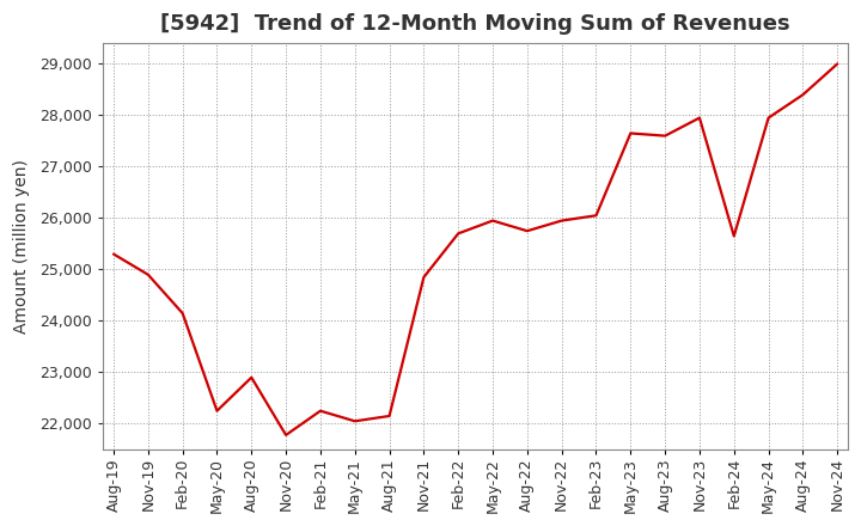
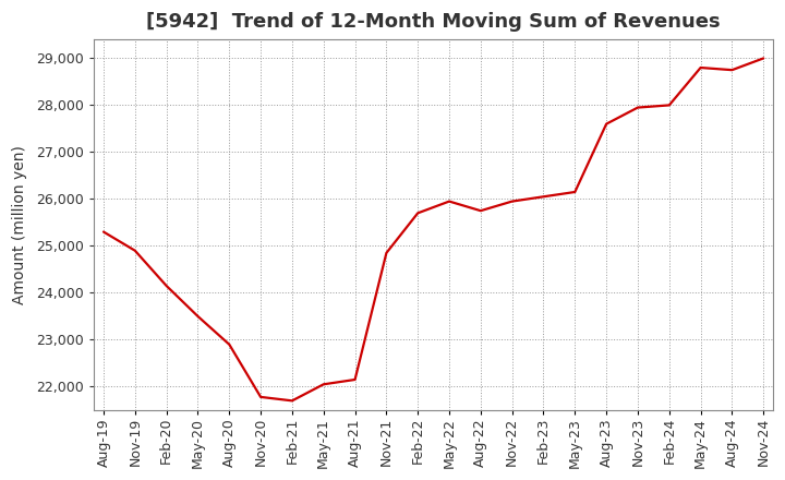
May-20: 22,250 -> 23,500
Feb-21: 22,250 -> 21,700
May-23: 27,650 -> 26,150
Feb-24: 25,650 -> 28,000
May-24: 27,950 -> 28,800
Aug-24: 28,400 -> 28,750
